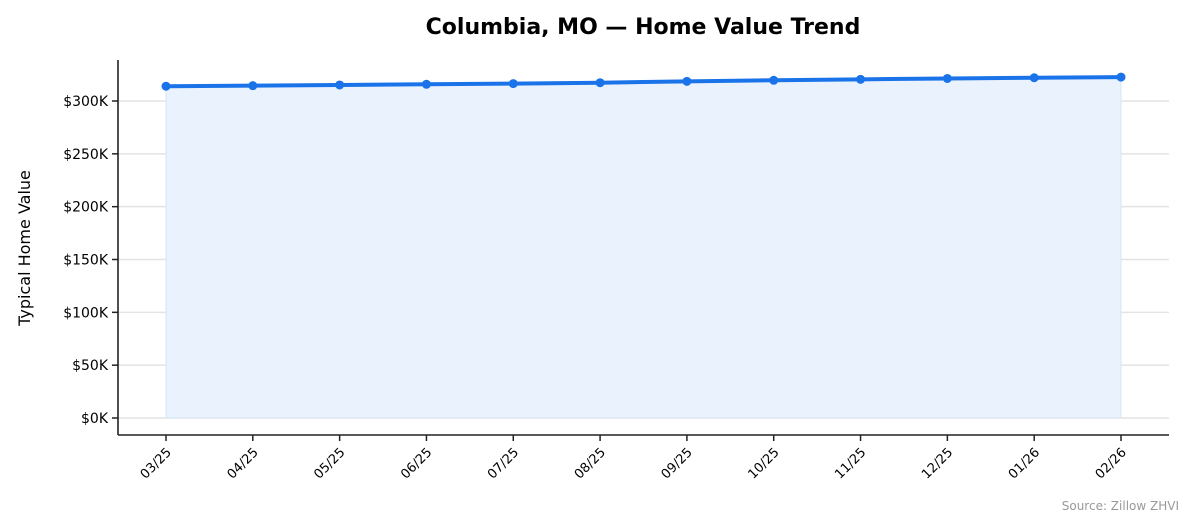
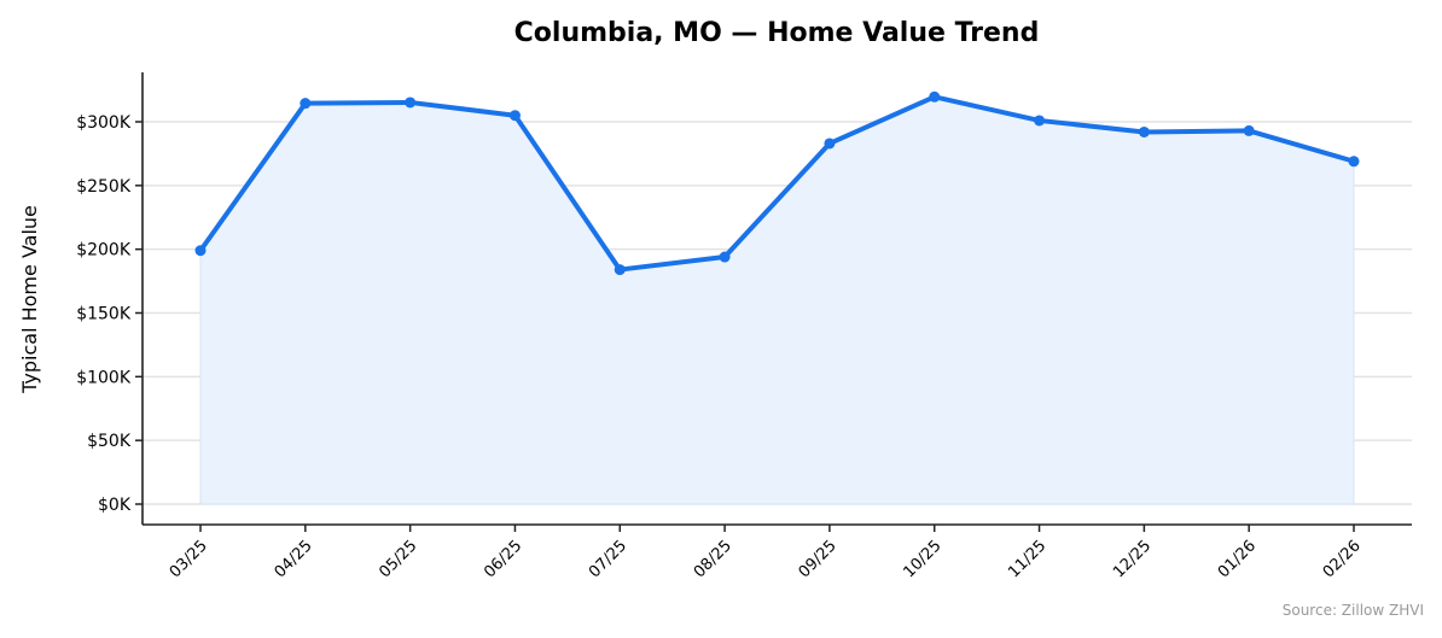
03/25: $314K -> $199K
06/25: $316K -> $305K
07/25: $316K -> $184K
08/25: $317K -> $194K
09/25: $319K -> $283K
11/25: $320K -> $301K
12/25: $321K -> $292K
01/26: $322K -> $293K
02/26: $323K -> $269K
